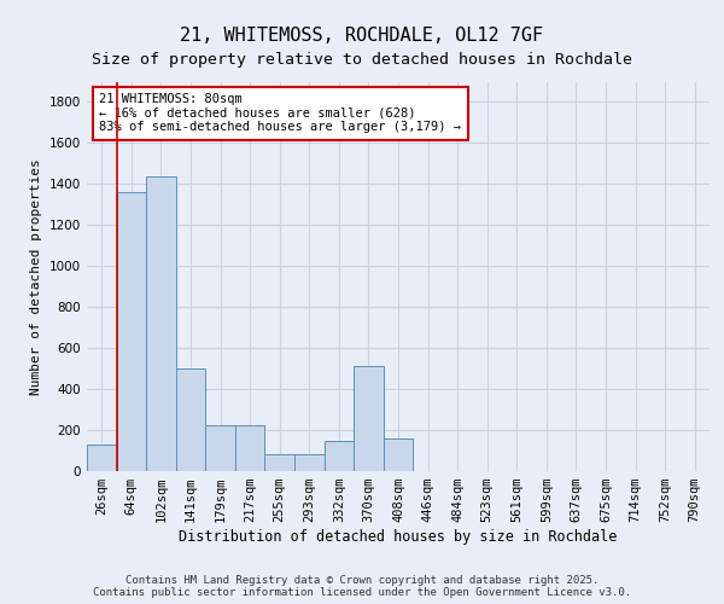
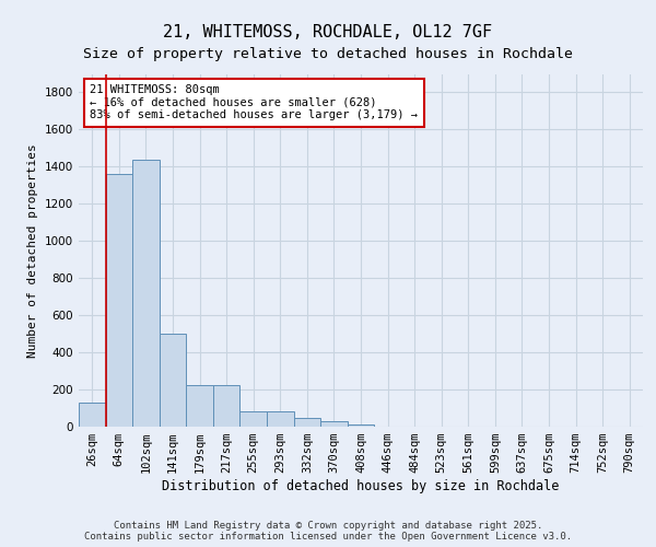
332sqm: 150 -> 50
370sqm: 510 -> 30
408sqm: 160 -> 10
